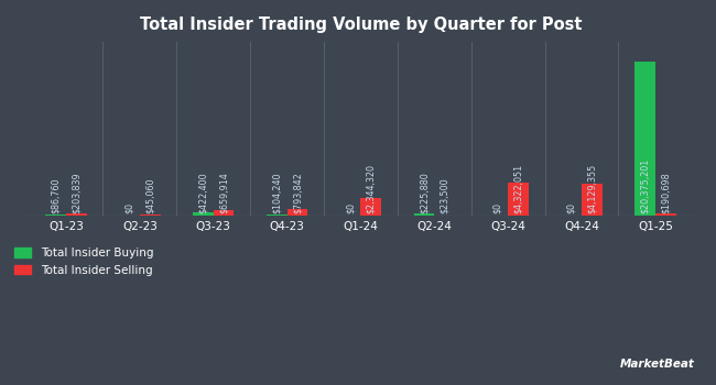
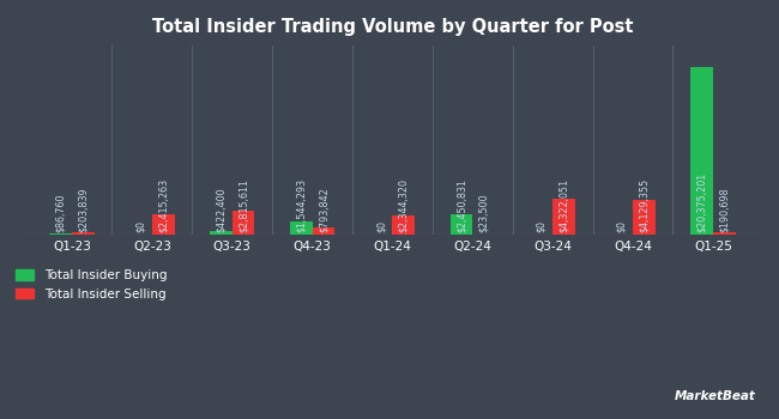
Total Insider Selling/Q2-23: $45,060 -> $2,415,263
Total Insider Selling/Q3-23: $659,914 -> $2,815,611
Total Insider Buying/Q4-23: $104,240 -> $1,544,293
Total Insider Buying/Q2-24: $225,880 -> $2,450,831
